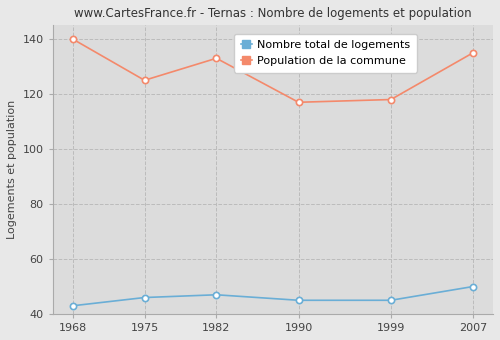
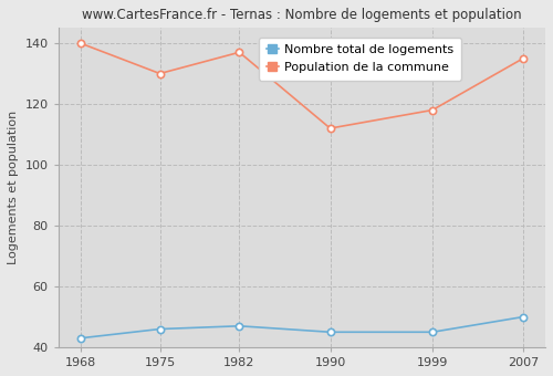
Population de la commune/1975: 125 -> 130
Population de la commune/1982: 133 -> 137
Population de la commune/1990: 117 -> 112
